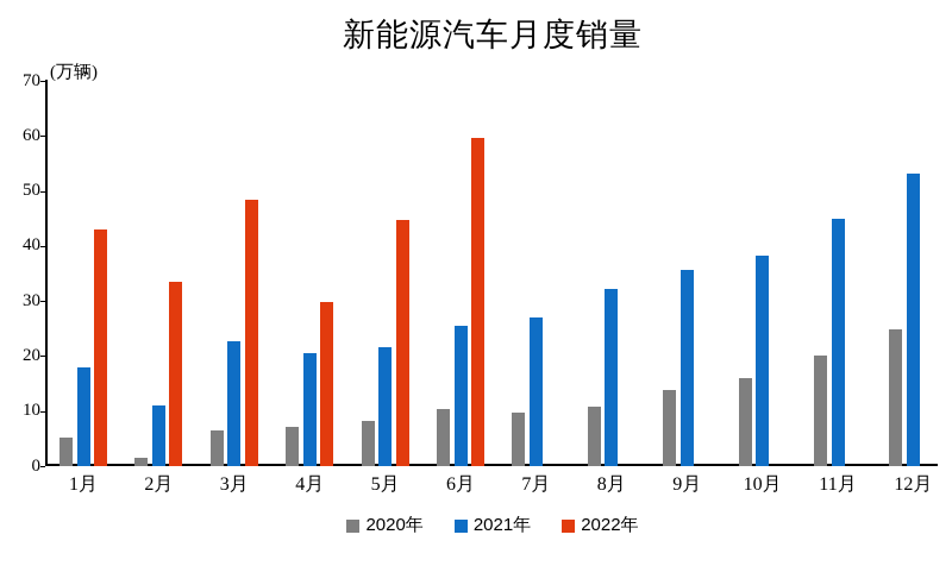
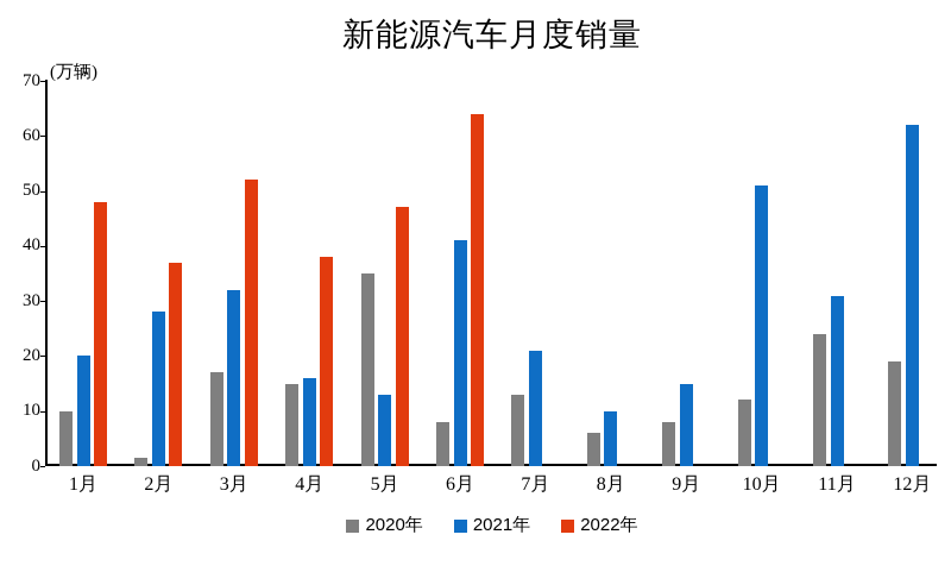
2020年/1月: 5 -> 10
2021年/1月: 18 -> 20
2022年/1月: 43 -> 48
2021年/2月: 11 -> 28
2022年/2月: 33 -> 37
2020年/3月: 6 -> 17
2021年/3月: 23 -> 32
2022年/3月: 48 -> 52
2020年/4月: 7 -> 15
2021年/4月: 21 -> 16
2022年/4月: 30 -> 38
2020年/5月: 8 -> 35
2021年/5月: 22 -> 13
2022年/5月: 45 -> 47
2020年/6月: 10 -> 8
2021年/6月: 26 -> 41
2022年/6月: 60 -> 64
2020年/7月: 10 -> 13
2021年/7月: 27 -> 21
2020年/8月: 11 -> 6
2021年/8月: 32 -> 10
2020年/9月: 14 -> 8
2021年/9月: 36 -> 15
2020年/10月: 16 -> 12
2021年/10月: 38 -> 51
2020年/11月: 20 -> 24
2021年/11月: 45 -> 31
2020年/12月: 25 -> 19
2021年/12月: 53 -> 62
